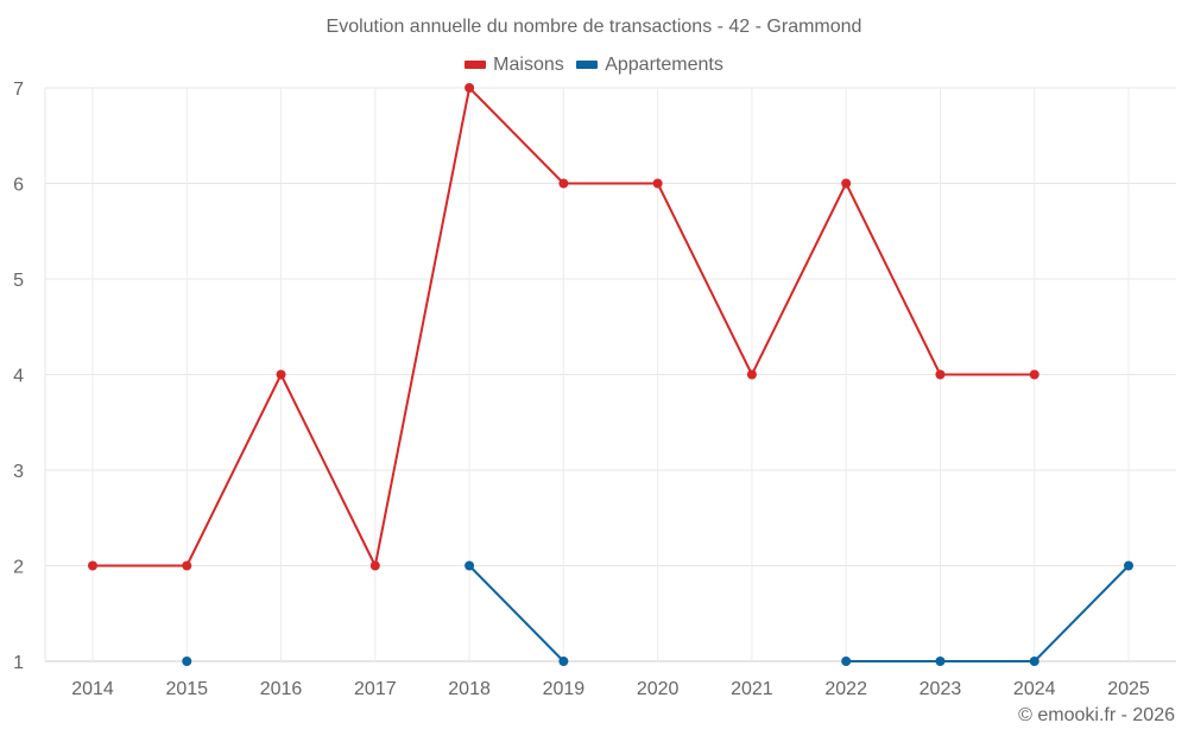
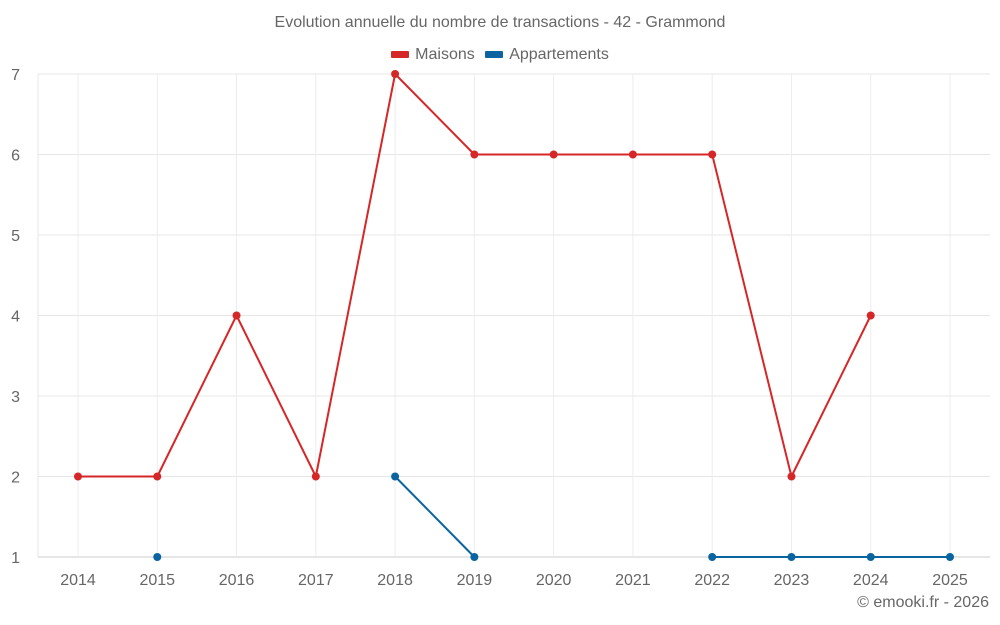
Maisons/2021: 4 -> 6
Maisons/2023: 4 -> 2
Appartements/2025: 2 -> 1
